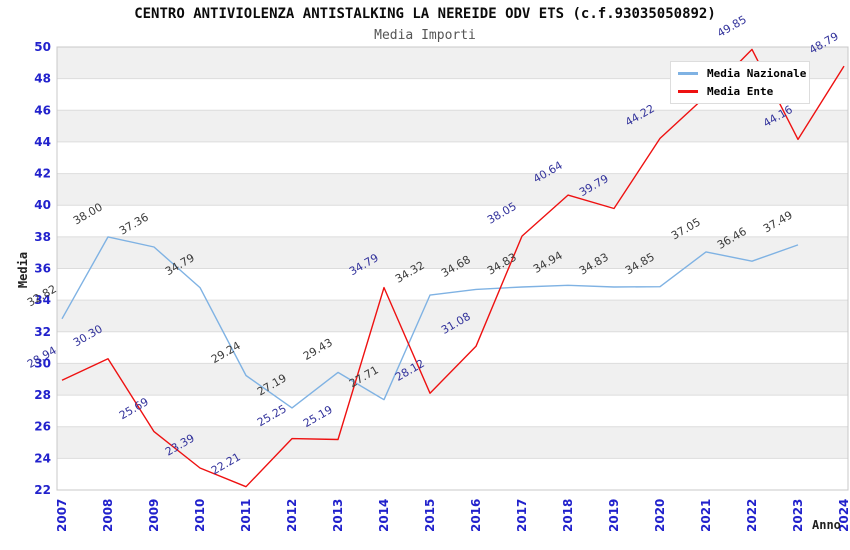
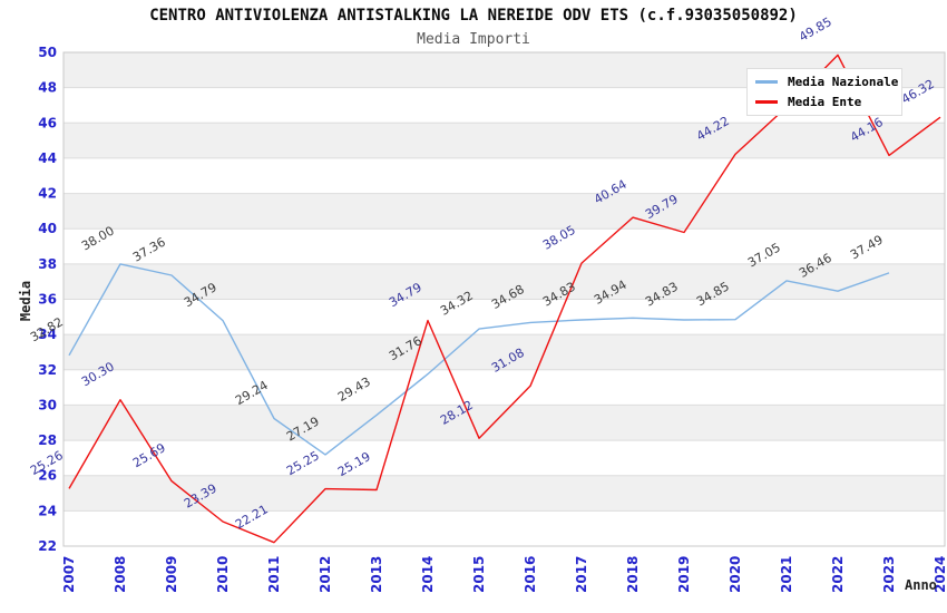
Media Ente/2007: 28.94 -> 25.26
Media Nazionale/2014: 27.71 -> 31.76
Media Ente/2024: 48.79 -> 46.32
